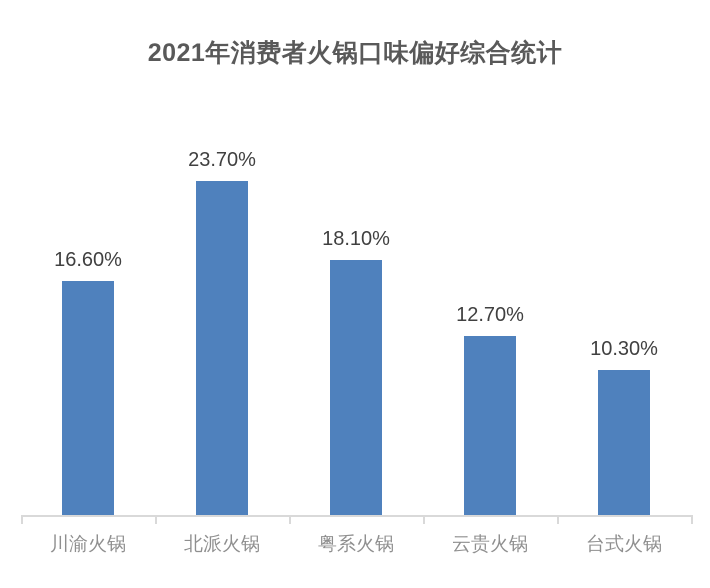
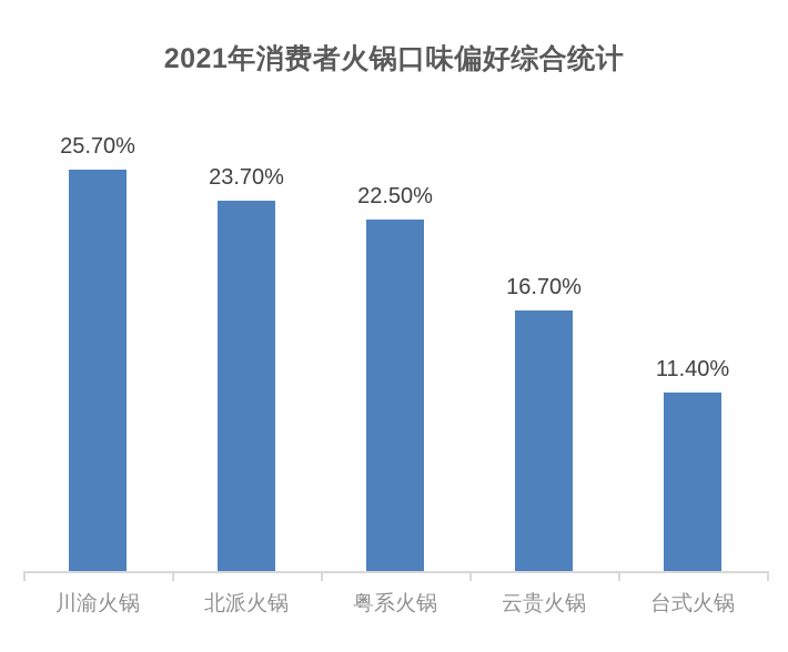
川渝火锅: 16.60% -> 25.70%
粤系火锅: 18.10% -> 22.50%
云贵火锅: 12.70% -> 16.70%
台式火锅: 10.30% -> 11.40%
